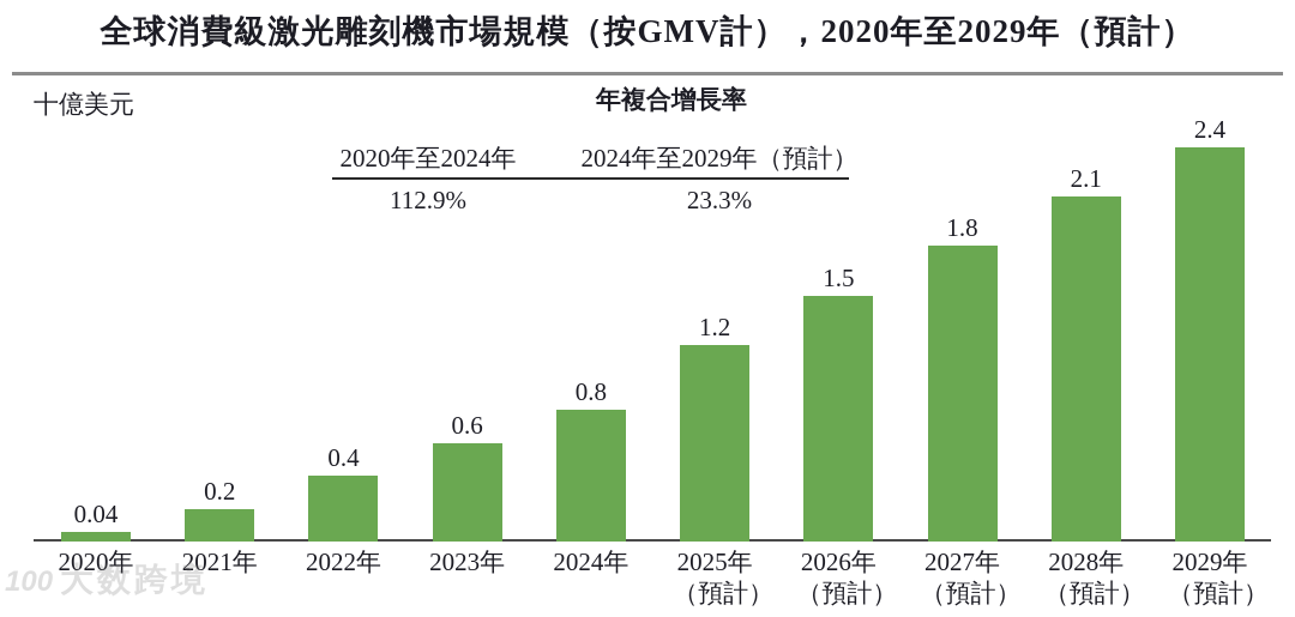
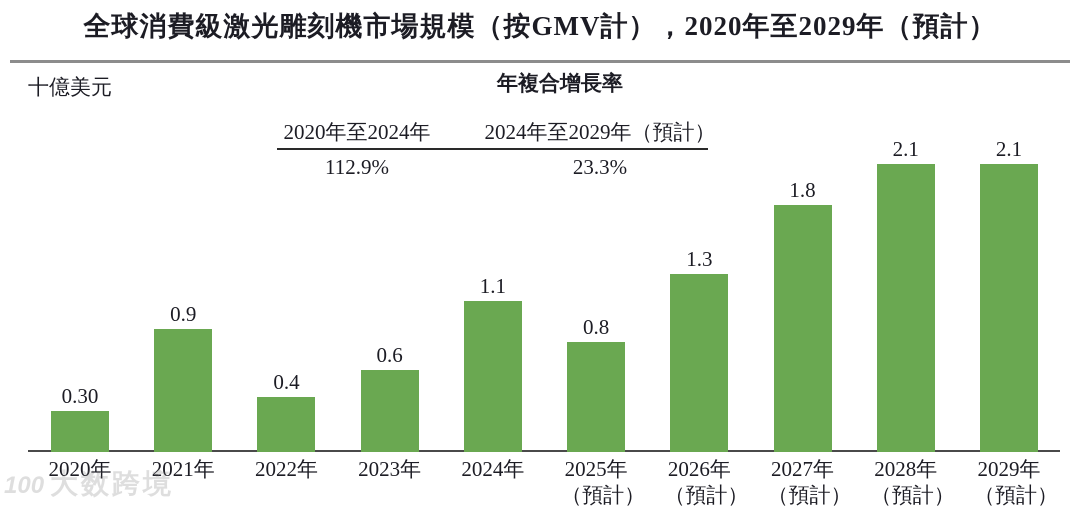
2020年: 0.04 -> 0.30
2021年: 0.2 -> 0.9
2024年: 0.8 -> 1.1
2025年（預計）: 1.2 -> 0.8
2026年（預計）: 1.5 -> 1.3
2029年（預計）: 2.4 -> 2.1
